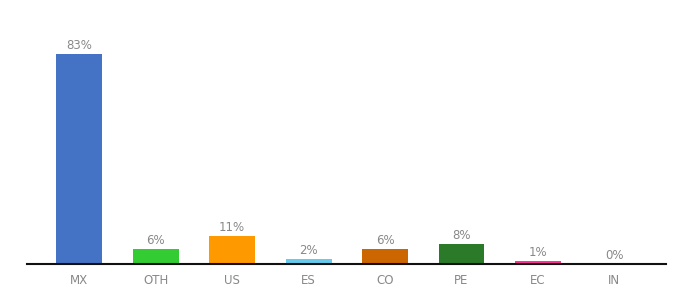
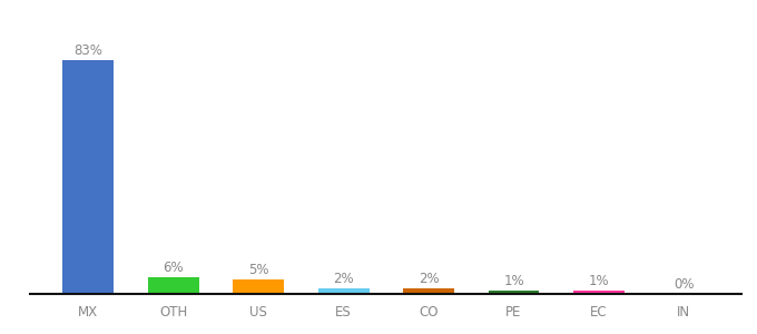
US: 11% -> 5%
CO: 6% -> 2%
PE: 8% -> 1%
